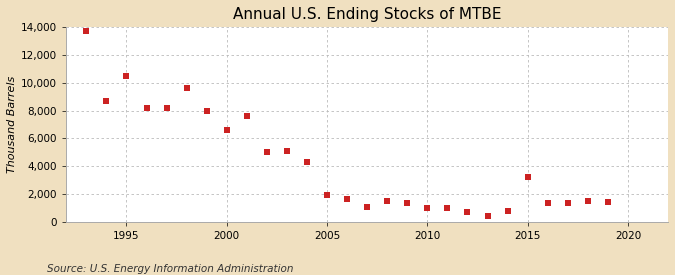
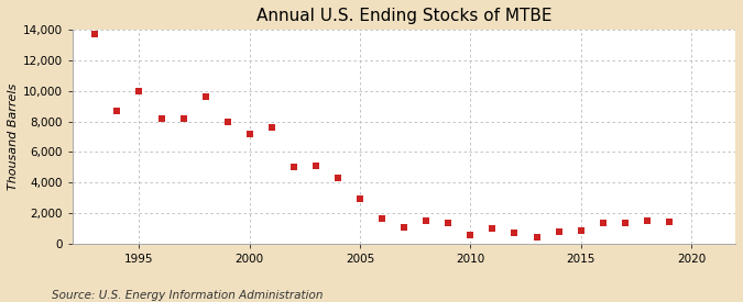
1995: 10,500 -> 10,000
2000: 6,600 -> 7,200
2005: 1,900 -> 2,900
2010: 1,000 -> 600
2015: 3,200 -> 800
